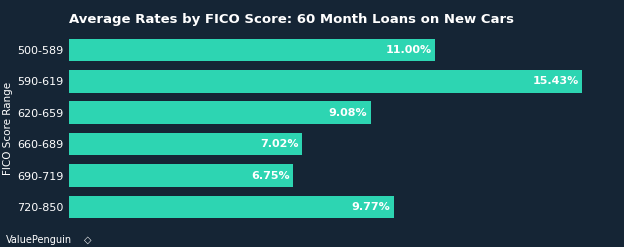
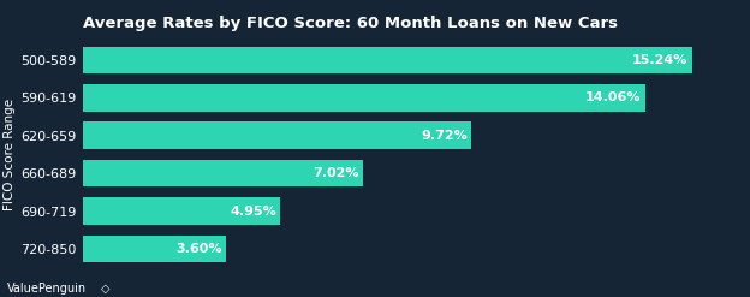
500-589: 11.00% -> 15.24%
590-619: 15.43% -> 14.06%
620-659: 9.08% -> 9.72%
690-719: 6.75% -> 4.95%
720-850: 9.77% -> 3.60%
